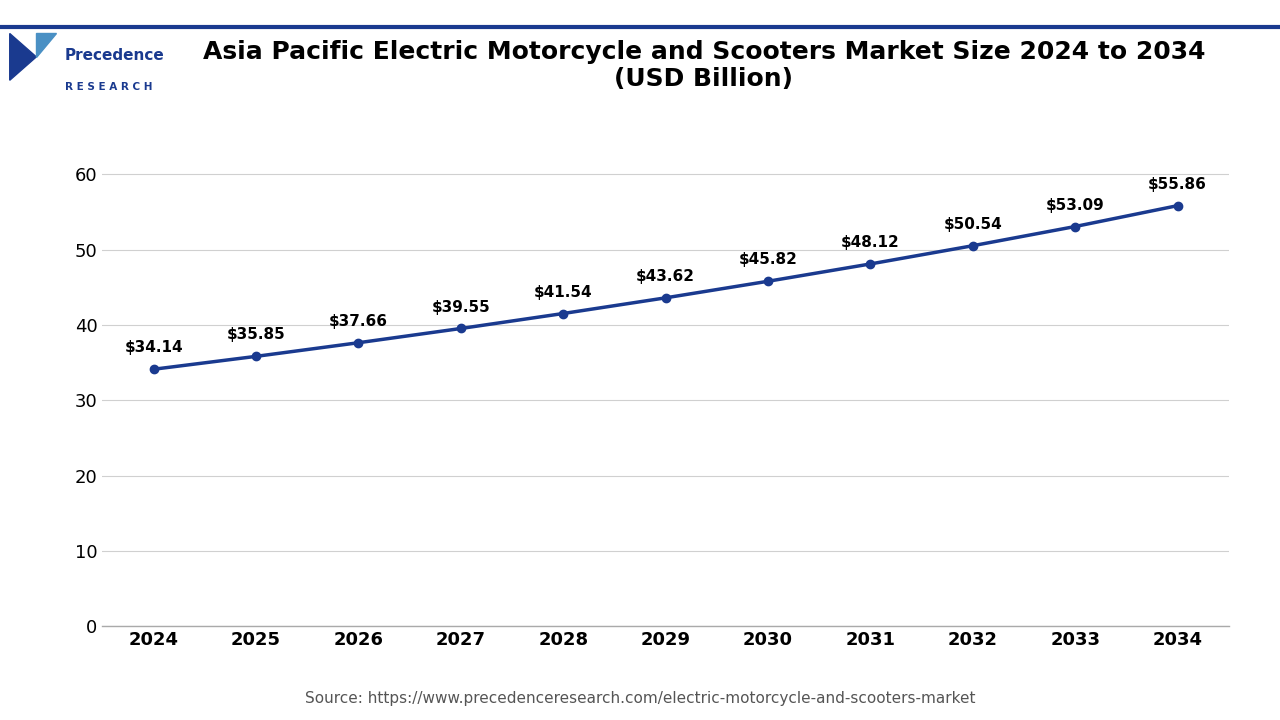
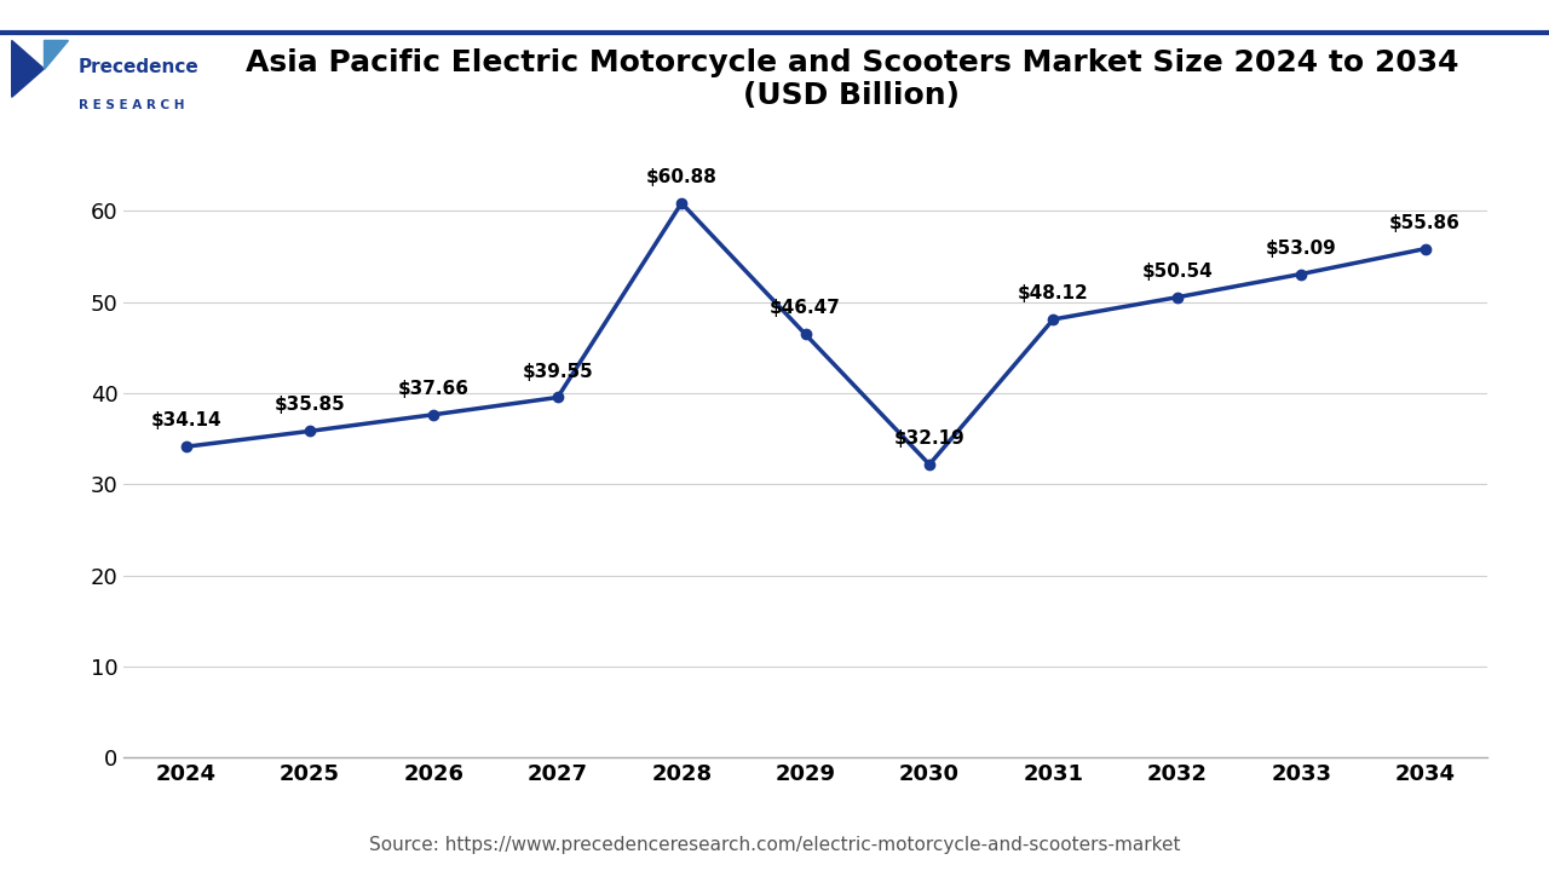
2028: $41.54 -> $60.88
2029: $43.62 -> $46.47
2030: $45.82 -> $32.19
